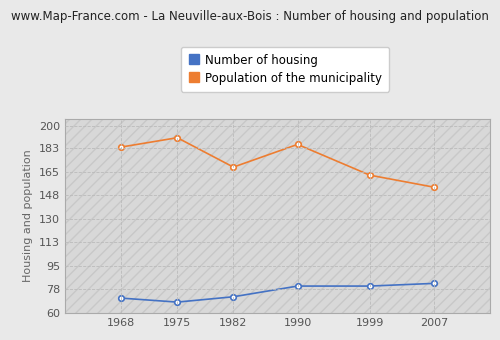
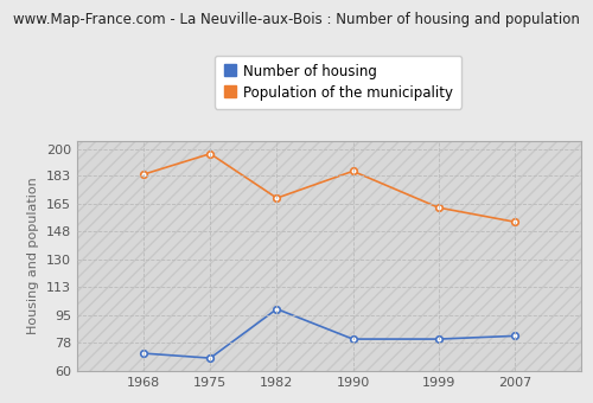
Population of the municipality/1975: 191 -> 197
Number of housing/1982: 72 -> 99
